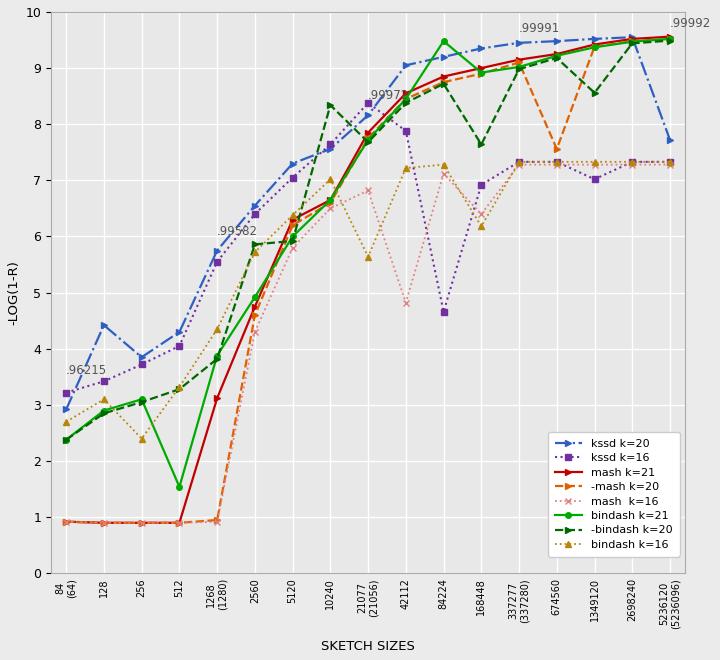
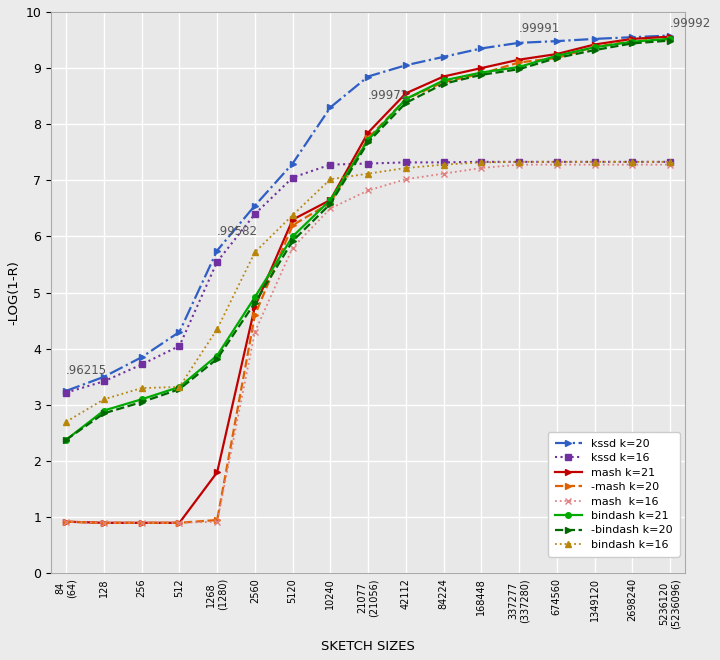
kssd k=20/84 (64): 2.92 -> 3.25
kssd k=20/128: 4.42 -> 3.50
bindash k=16/256: 2.40 -> 3.30
bindash k=21/512: 1.54 -> 3.32
mash k=21/1268 (1280): 3.12 -> 1.80
-bindash k=20/2560: 5.86 -> 4.82
kssd k=20/10240: 7.56 -> 8.30
kssd k=16/10240: 7.64 -> 7.28
-bindash k=20/10240: 8.34 -> 6.58
kssd k=20/21077 (21056): 8.16 -> 8.85
kssd k=16/21077 (21056): 8.38 -> 7.30
bindash k=16/21077 (21056): 5.64 -> 7.12
kssd k=16/42112: 7.88 -> 7.32
mash k=16/42112: 4.82 -> 7.02
kssd k=16/84224: 4.66 -> 7.32
bindash k=21/84224: 9.48 -> 8.78
kssd k=16/168448: 6.92 -> 7.33
mash k=16/168448: 6.40 -> 7.22
-bindash k=20/168448: 7.64 -> 8.88
bindash k=16/168448: 6.18 -> 7.32
-mash k=20/674560: 7.56 -> 9.18
kssd k=16/1349120: 7.02 -> 7.33
-bindash k=20/1349120: 8.56 -> 9.32
kssd k=20/5236120 (5236096): 7.72 -> 9.58
